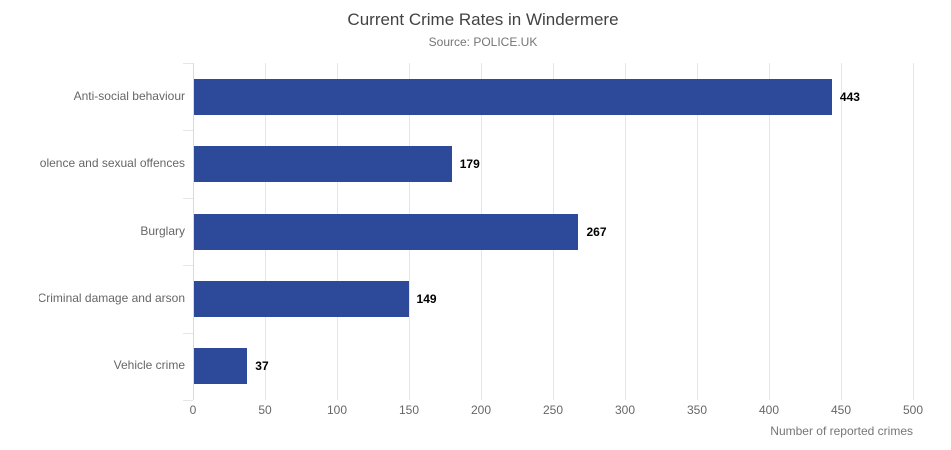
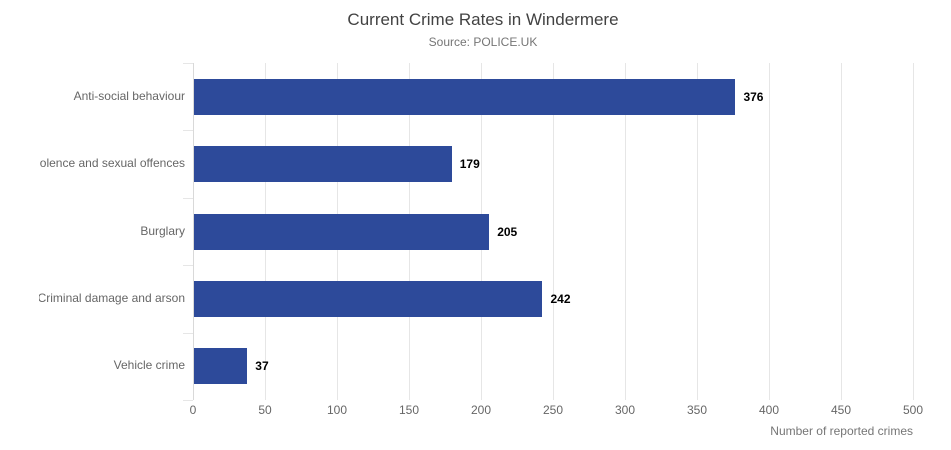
Anti-social behaviour: 443 -> 376
Burglary: 267 -> 205
Criminal damage and arson: 149 -> 242
